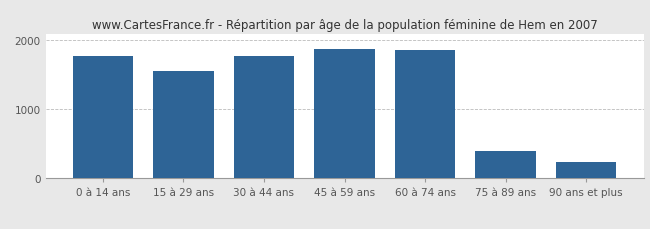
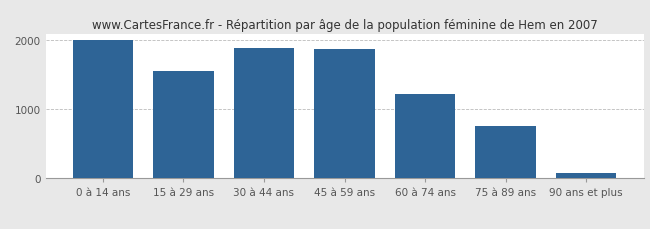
0 à 14 ans: 1780 -> 2000
30 à 44 ans: 1780 -> 1890
60 à 74 ans: 1860 -> 1220
75 à 89 ans: 400 -> 760
90 ans et plus: 240 -> 80
